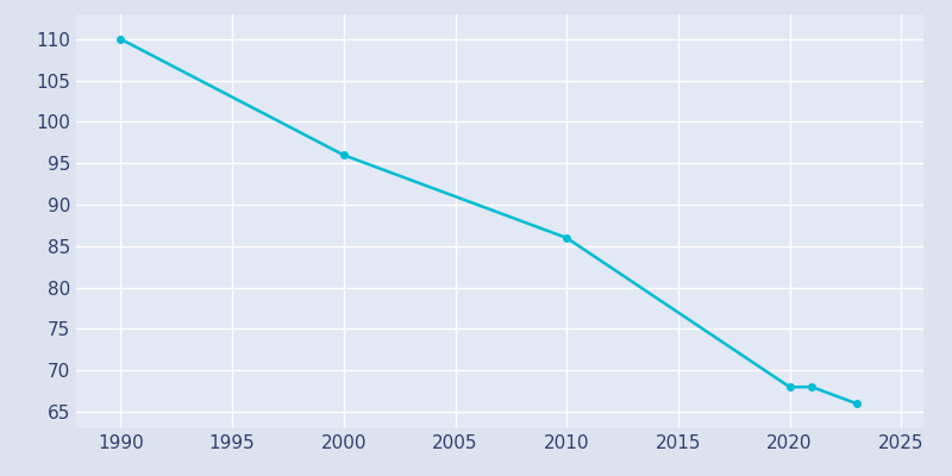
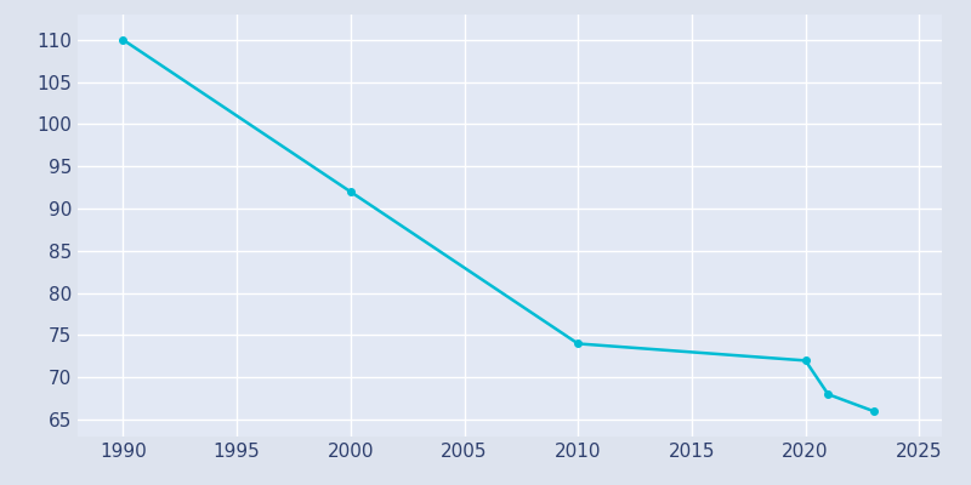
2000: 96 -> 92
2010: 86 -> 74
2020: 68 -> 72
